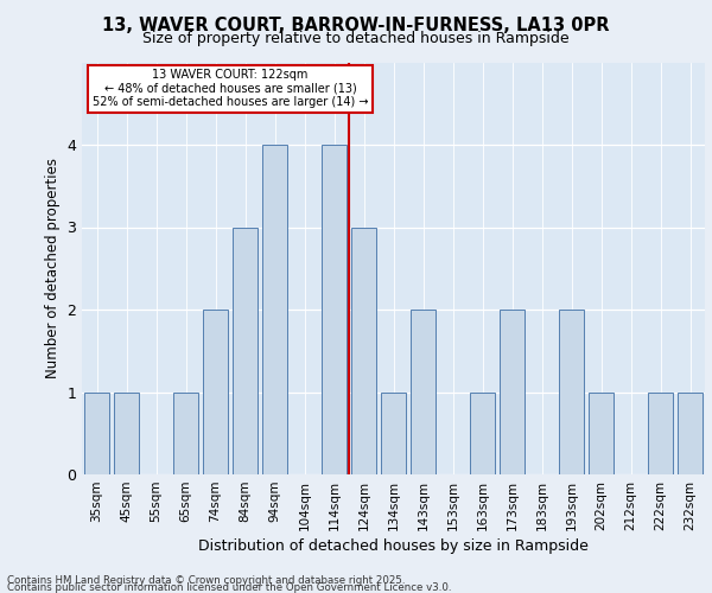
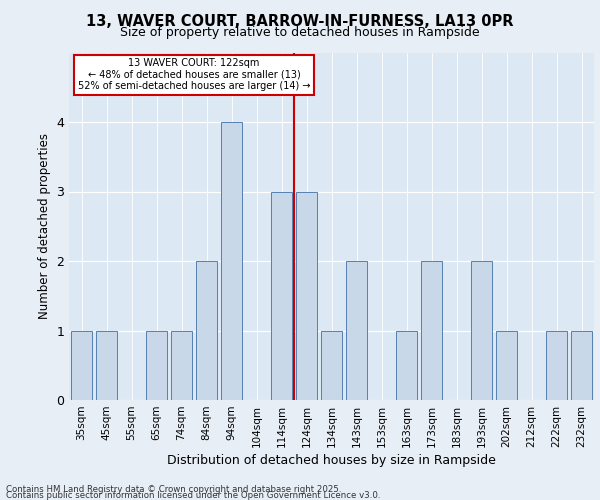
74sqm: 2 -> 1
84sqm: 3 -> 2
114sqm: 4 -> 3
